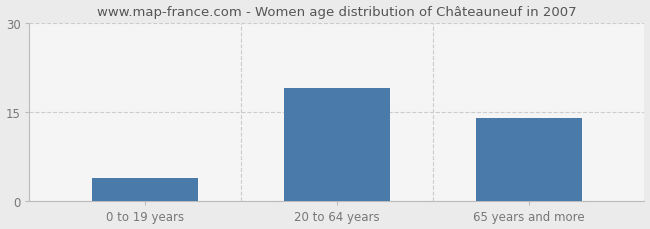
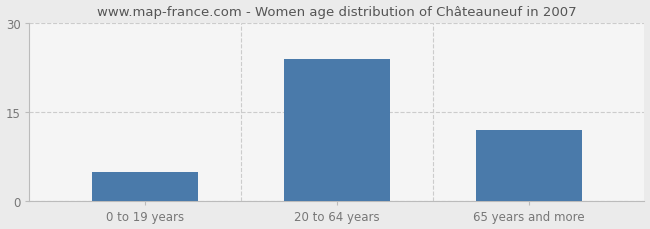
0 to 19 years: 4 -> 5
20 to 64 years: 19 -> 24
65 years and more: 14 -> 12
